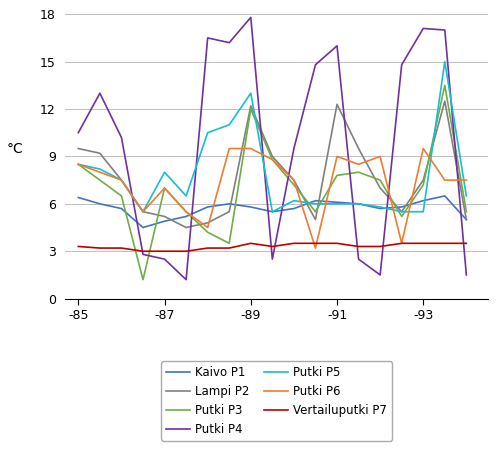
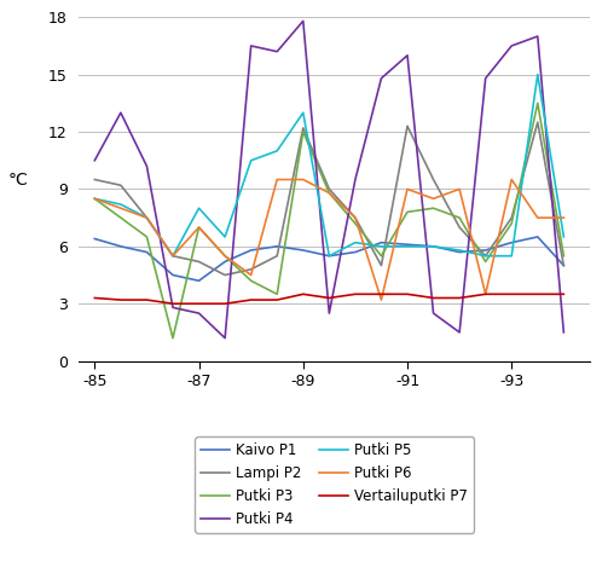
Kaivo P1/-87: 4.9 -> 4.2
Putki P4/-93: 17.1 -> 16.5
